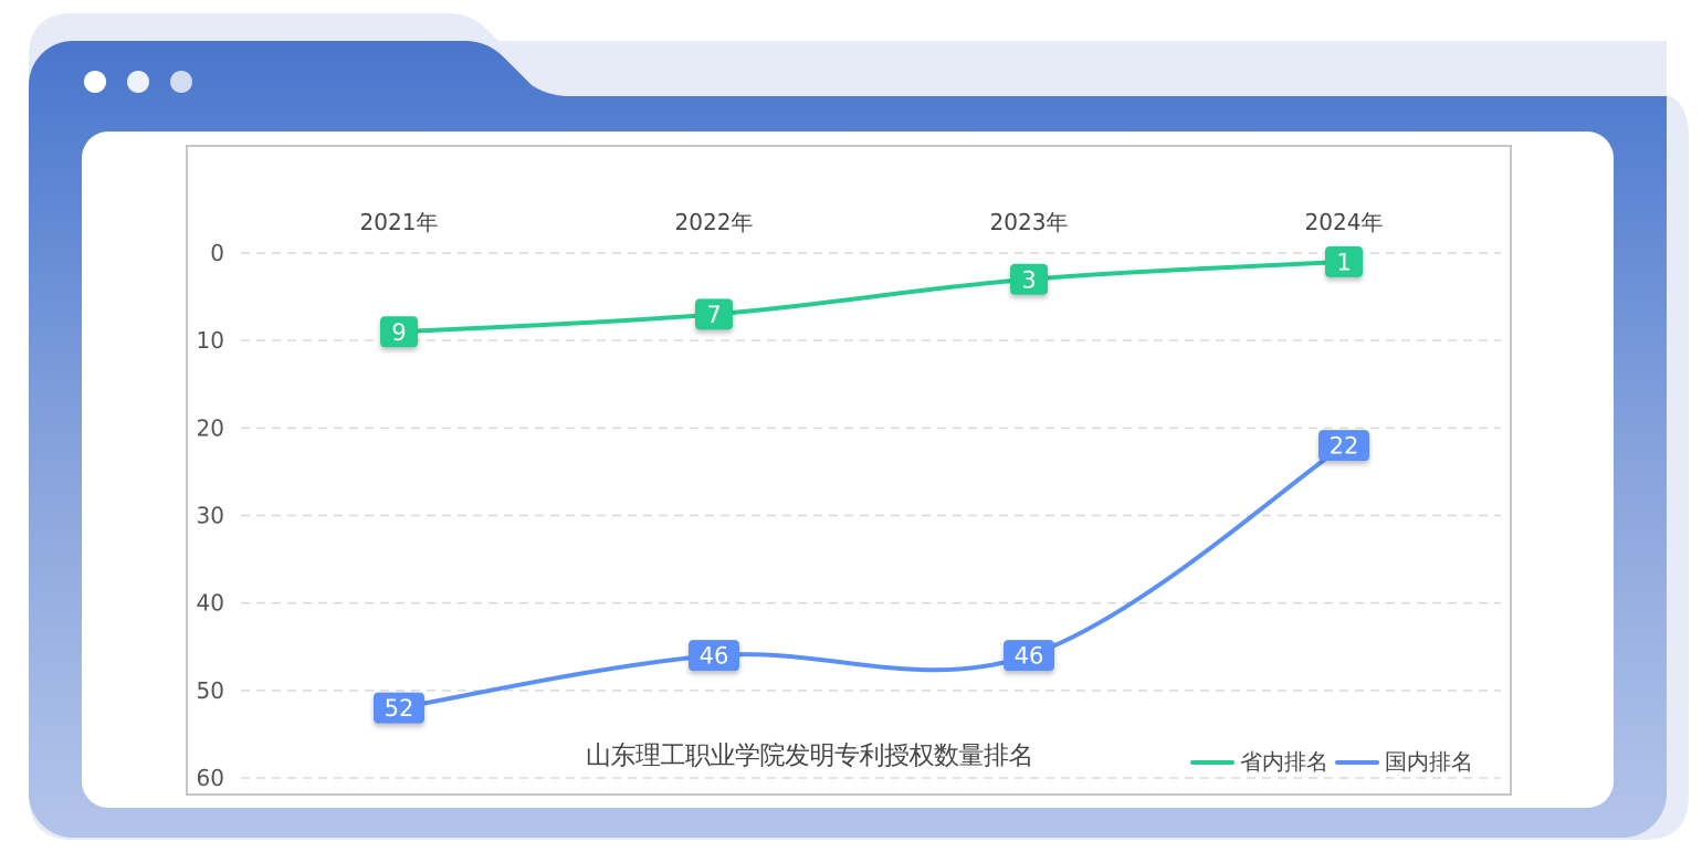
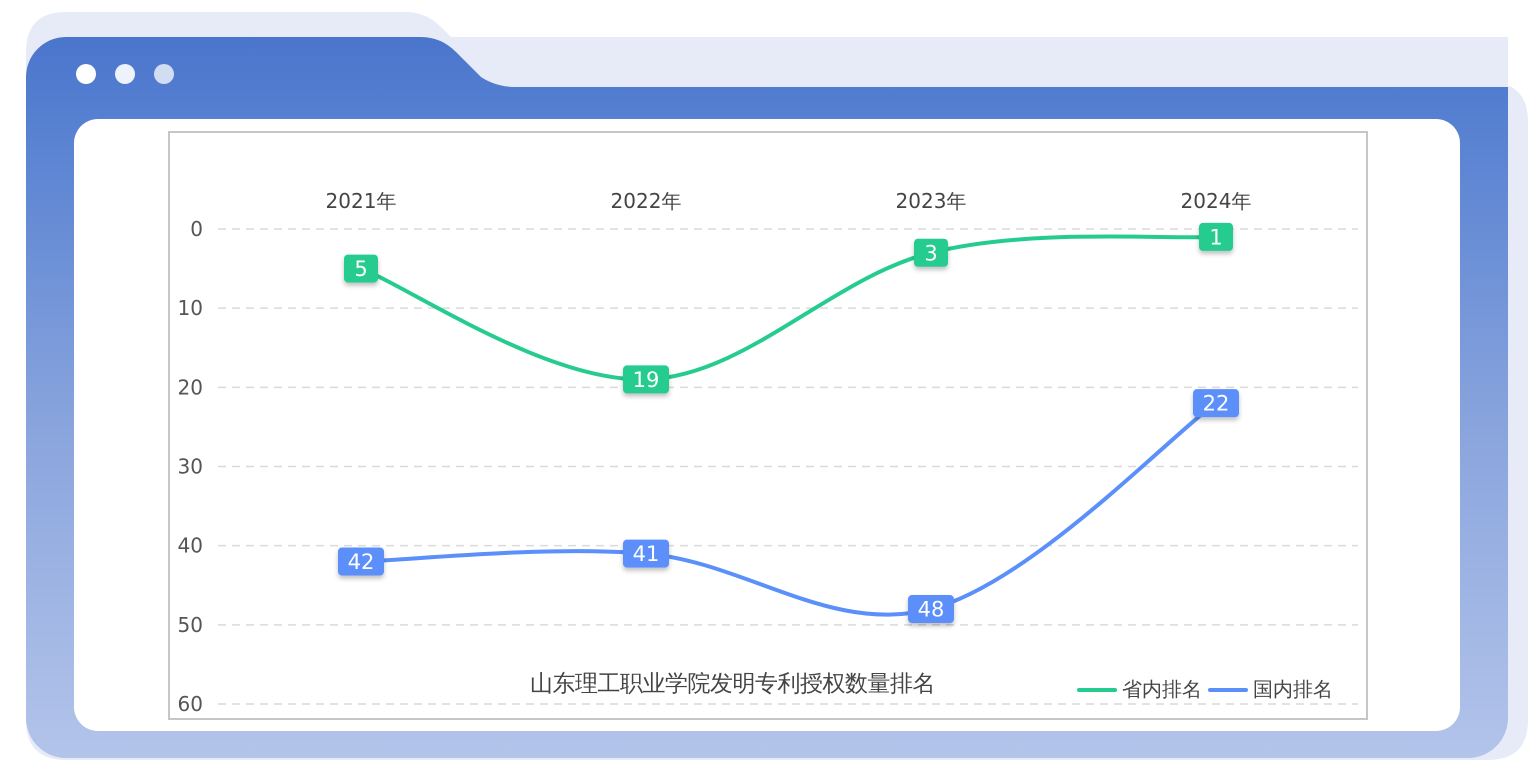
省内排名/2021年: 9 -> 5
国内排名/2021年: 52 -> 42
省内排名/2022年: 7 -> 19
国内排名/2022年: 46 -> 41
国内排名/2023年: 46 -> 48
